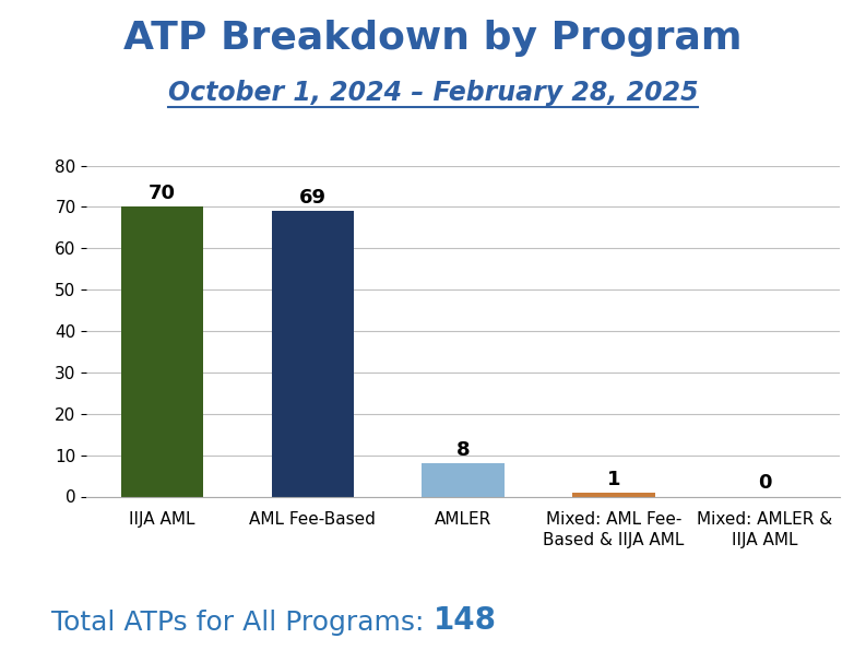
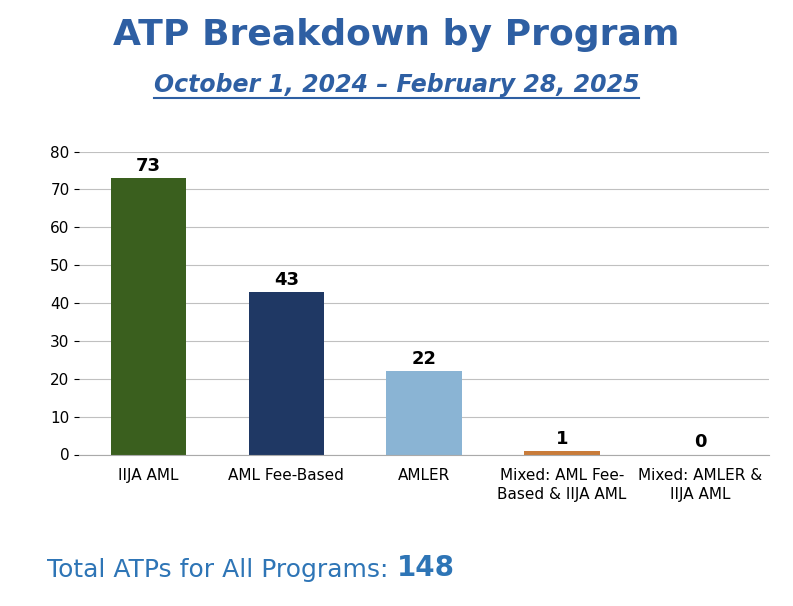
IIJA AML: 70 -> 73
AML Fee-Based: 69 -> 43
AMLER: 8 -> 22
